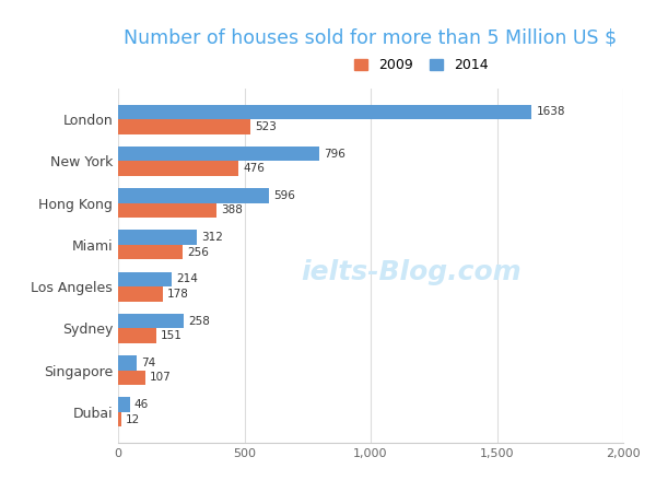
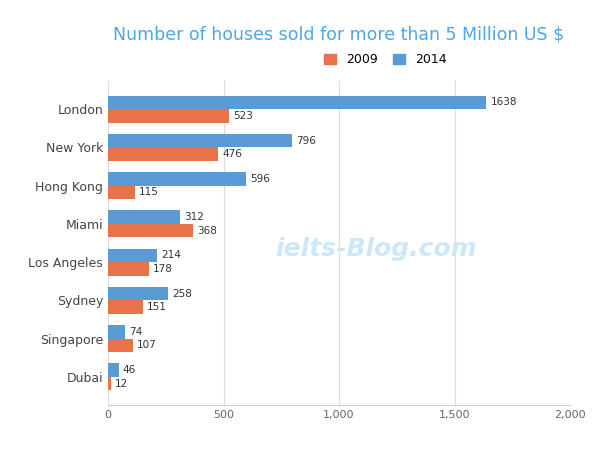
2009/Hong Kong: 388 -> 115
2009/Miami: 256 -> 368
